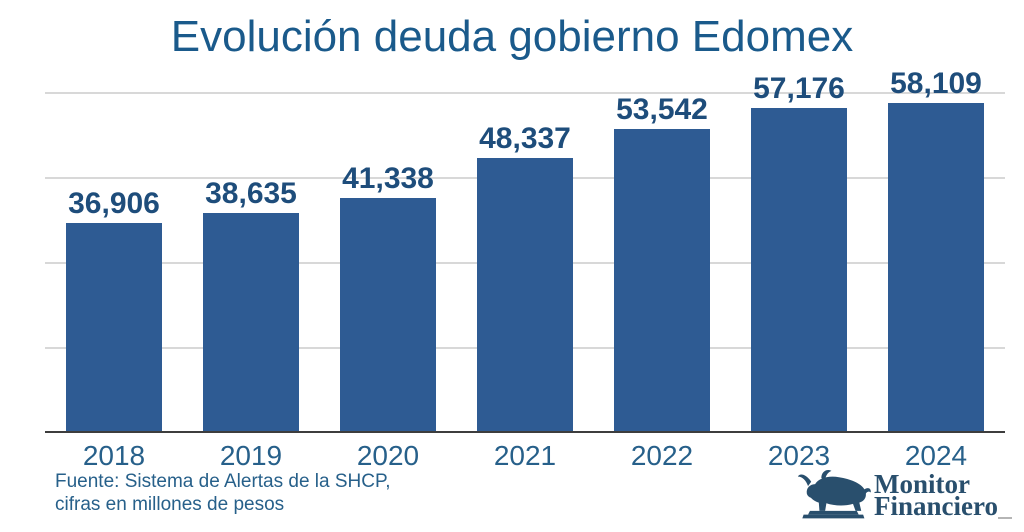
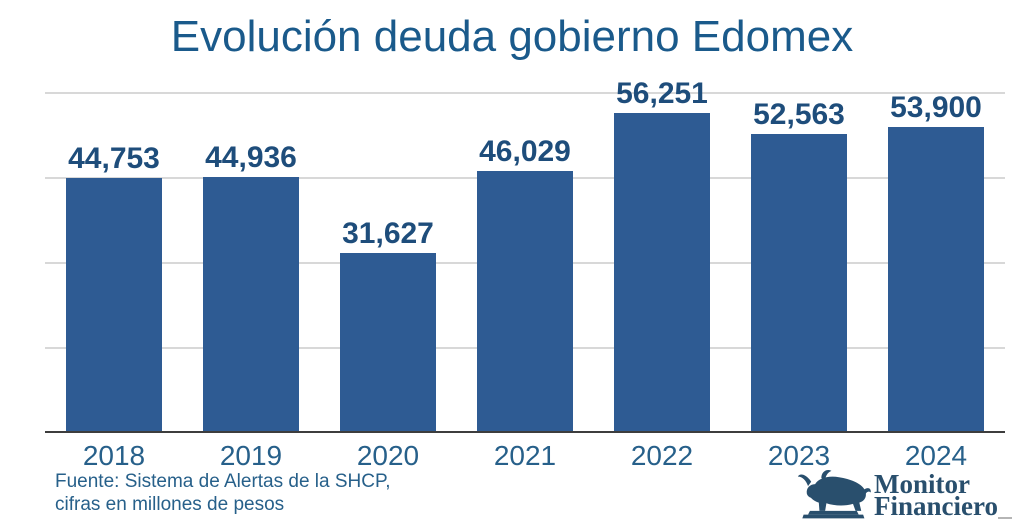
2018: 36,906 -> 44,753
2019: 38,635 -> 44,936
2020: 41,338 -> 31,627
2021: 48,337 -> 46,029
2022: 53,542 -> 56,251
2023: 57,176 -> 52,563
2024: 58,109 -> 53,900
